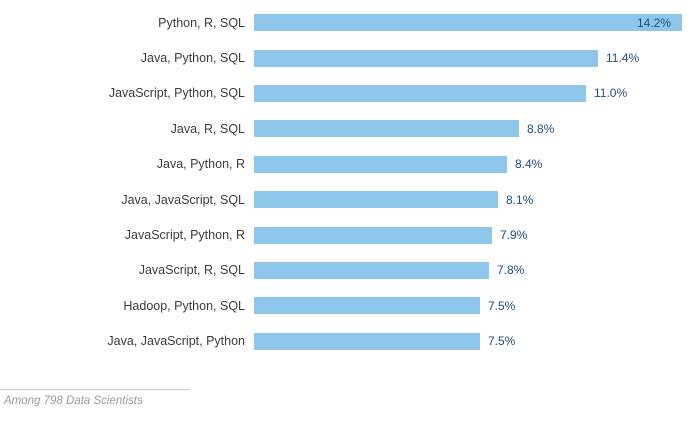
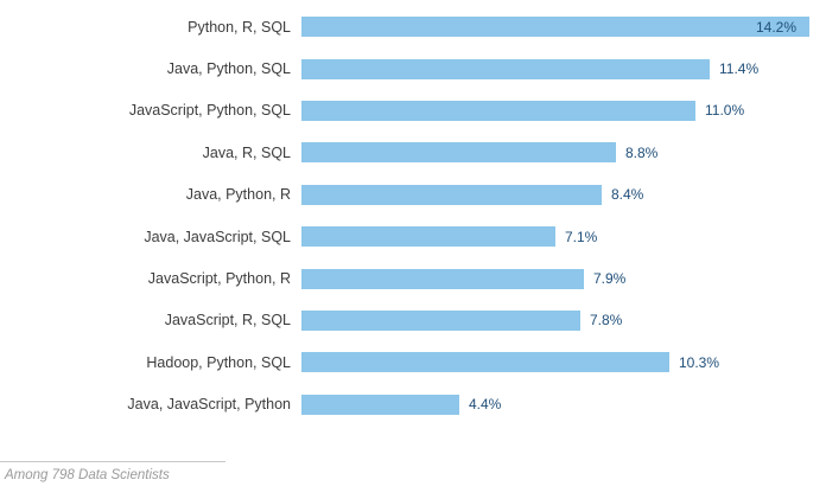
Java, JavaScript, SQL: 8.1% -> 7.1%
Hadoop, Python, SQL: 7.5% -> 10.3%
Java, JavaScript, Python: 7.5% -> 4.4%
